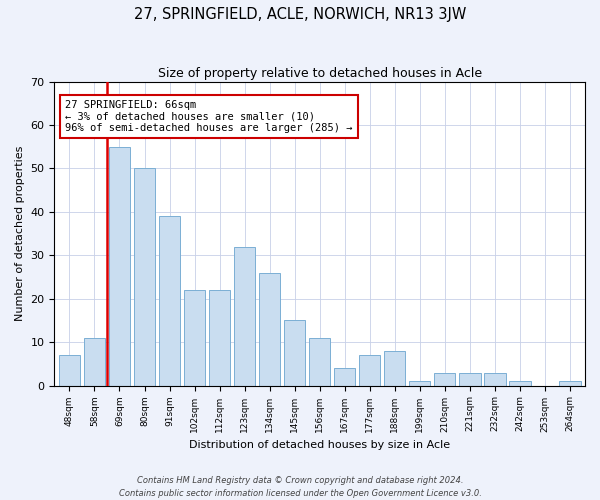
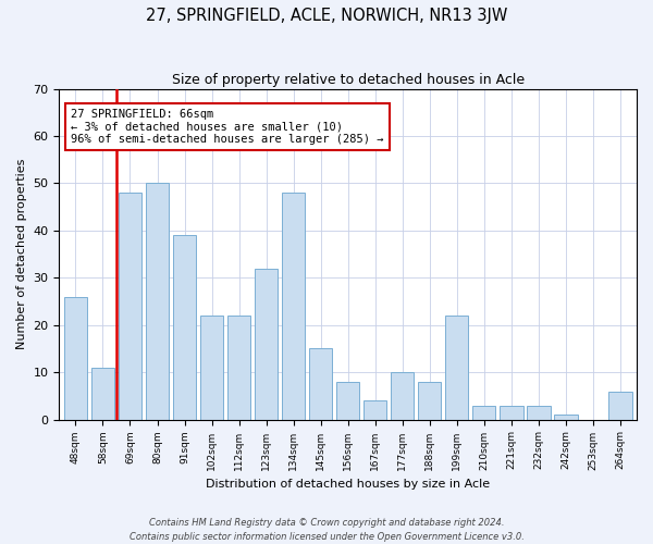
48sqm: 7 -> 26
69sqm: 55 -> 48
134sqm: 26 -> 48
156sqm: 11 -> 8
177sqm: 7 -> 10
199sqm: 1 -> 22
264sqm: 1 -> 6
